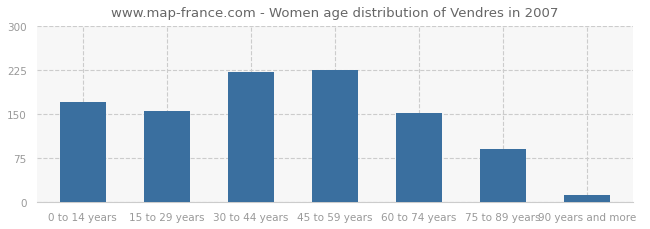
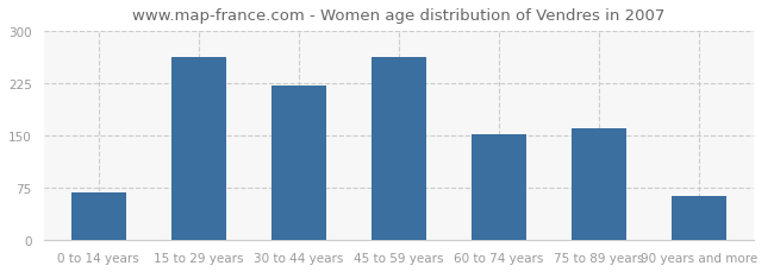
0 to 14 years: 170 -> 68
15 to 29 years: 155 -> 262
45 to 59 years: 225 -> 262
75 to 89 years: 90 -> 160
90 years and more: 13 -> 64
